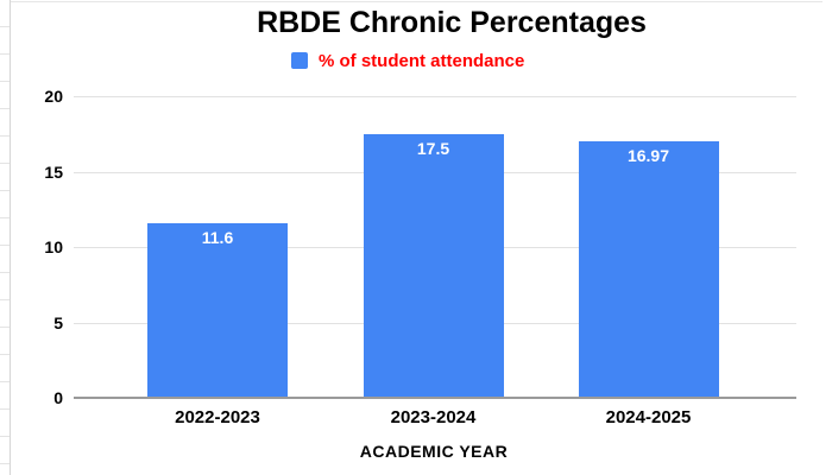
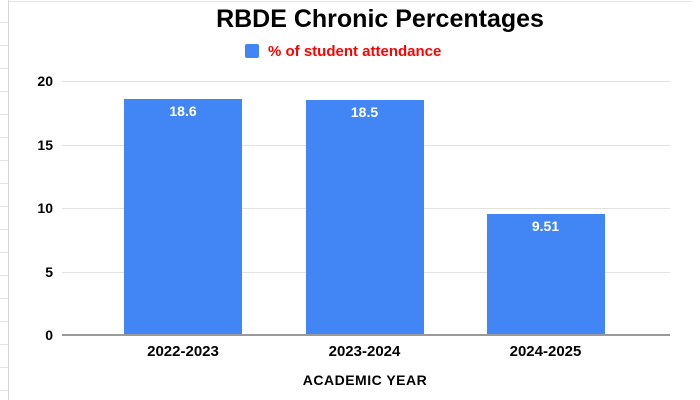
2022-2023: 11.6 -> 18.6
2023-2024: 17.5 -> 18.5
2024-2025: 16.97 -> 9.51
